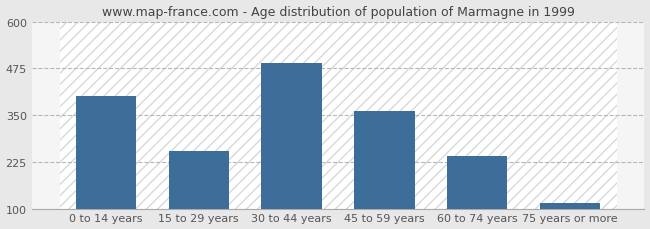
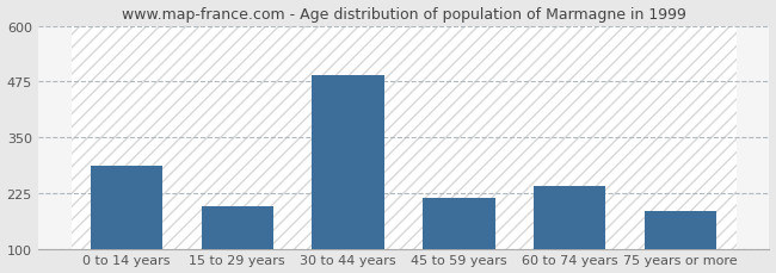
0 to 14 years: 400 -> 285
15 to 29 years: 253 -> 195
45 to 59 years: 362 -> 215
75 years or more: 115 -> 185
